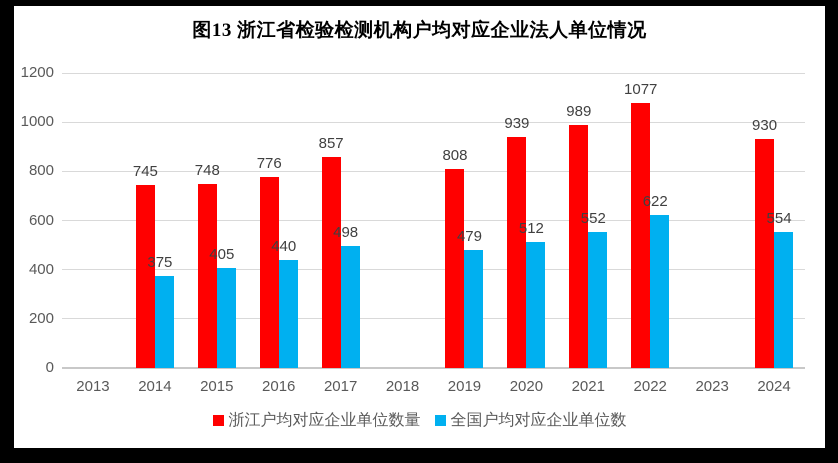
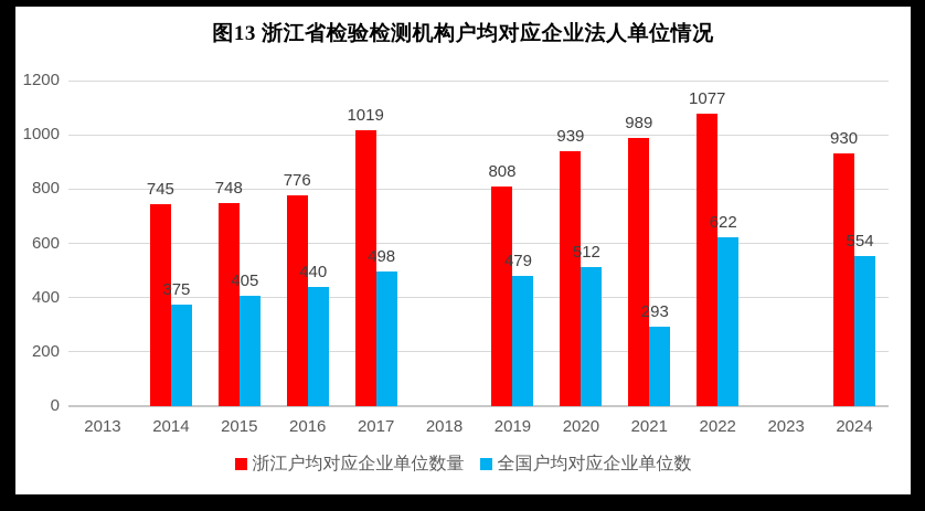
浙江户均对应企业单位数量/2017: 857 -> 1019
全国户均对应企业单位数/2021: 552 -> 293
